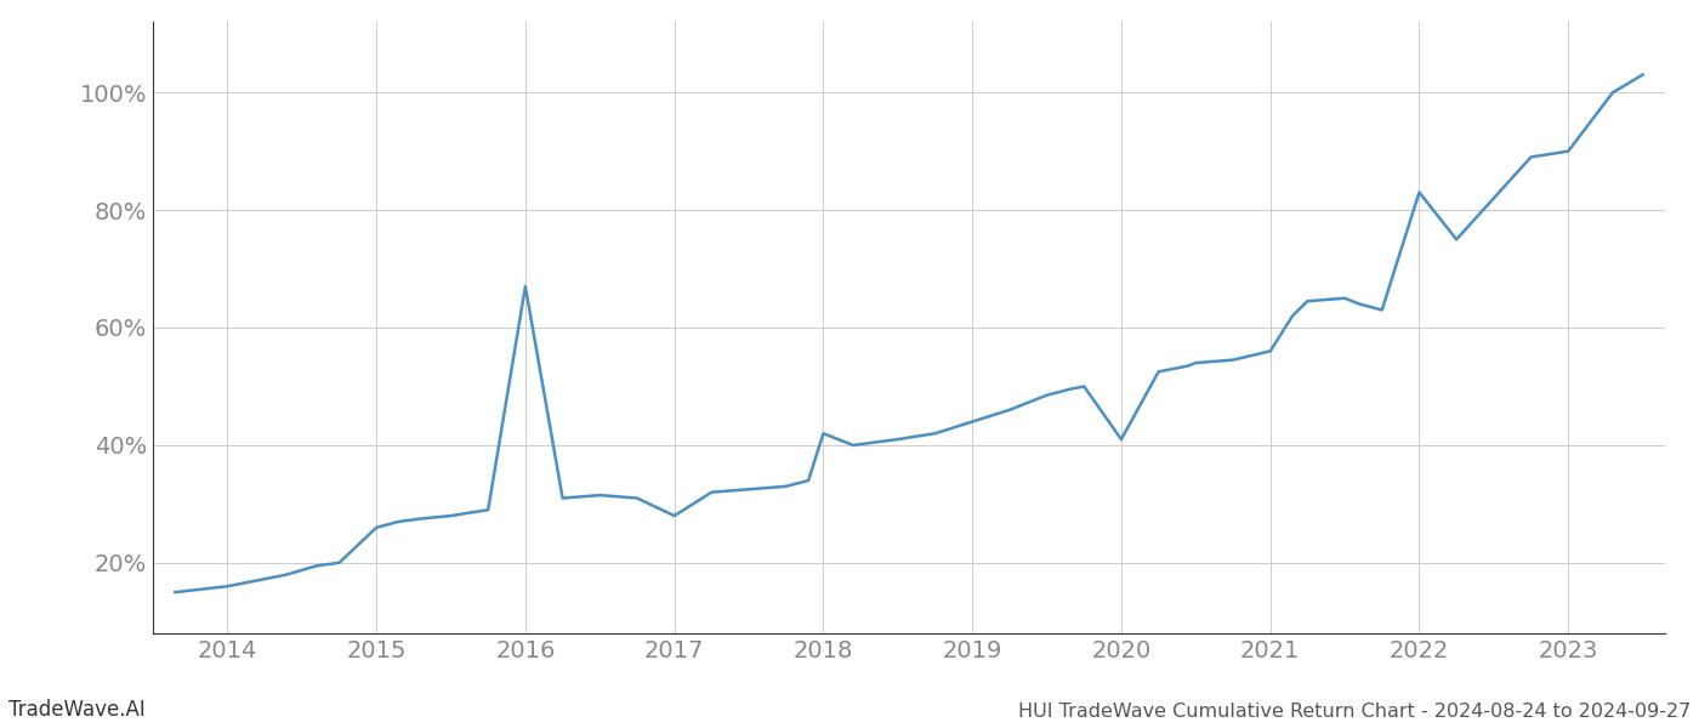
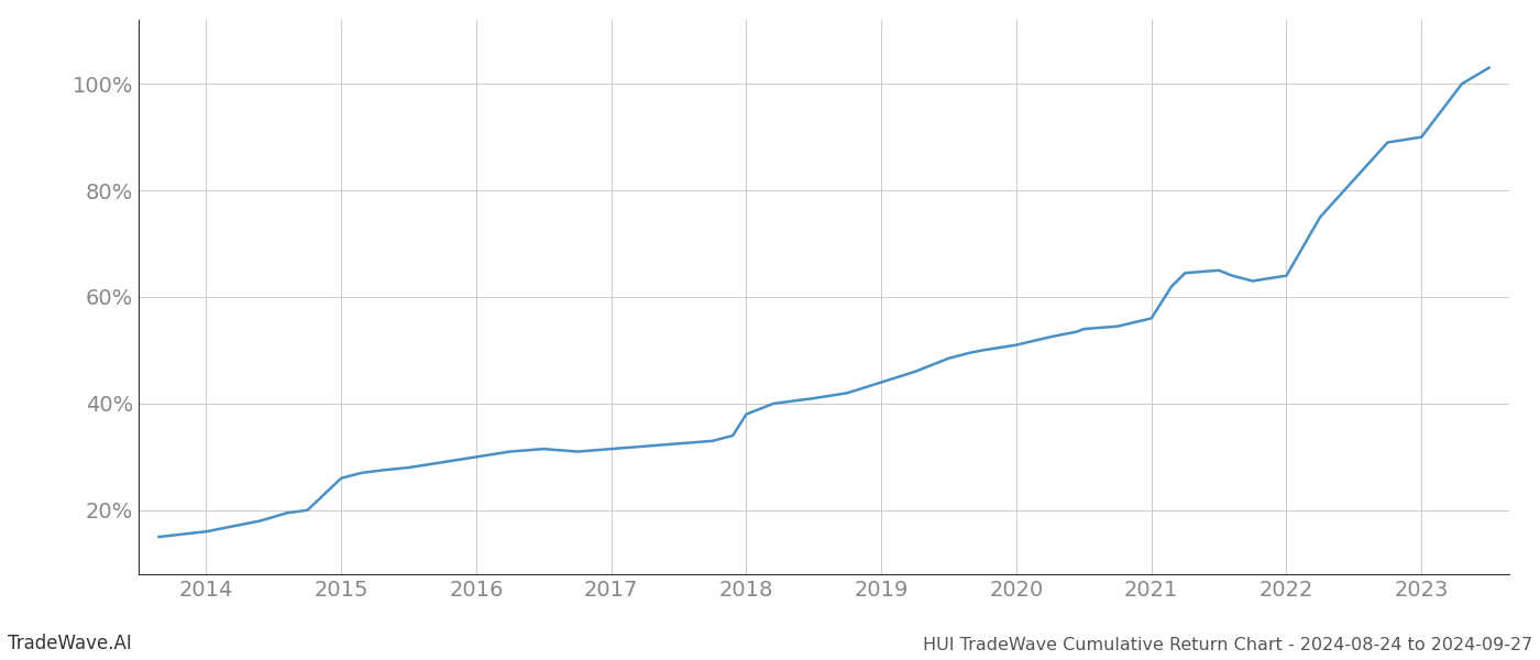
2016: 67.0% -> 30.0%
2017: 28.0% -> 31.5%
2018: 42.0% -> 38.0%
2020: 41.0% -> 51.0%
2022: 83.0% -> 64.0%
